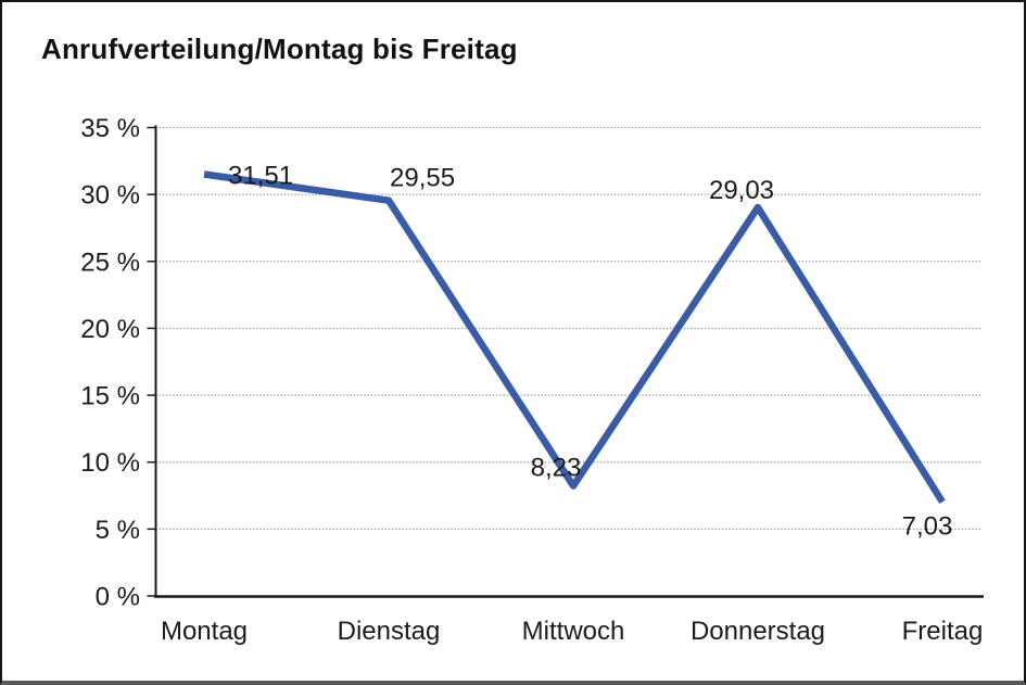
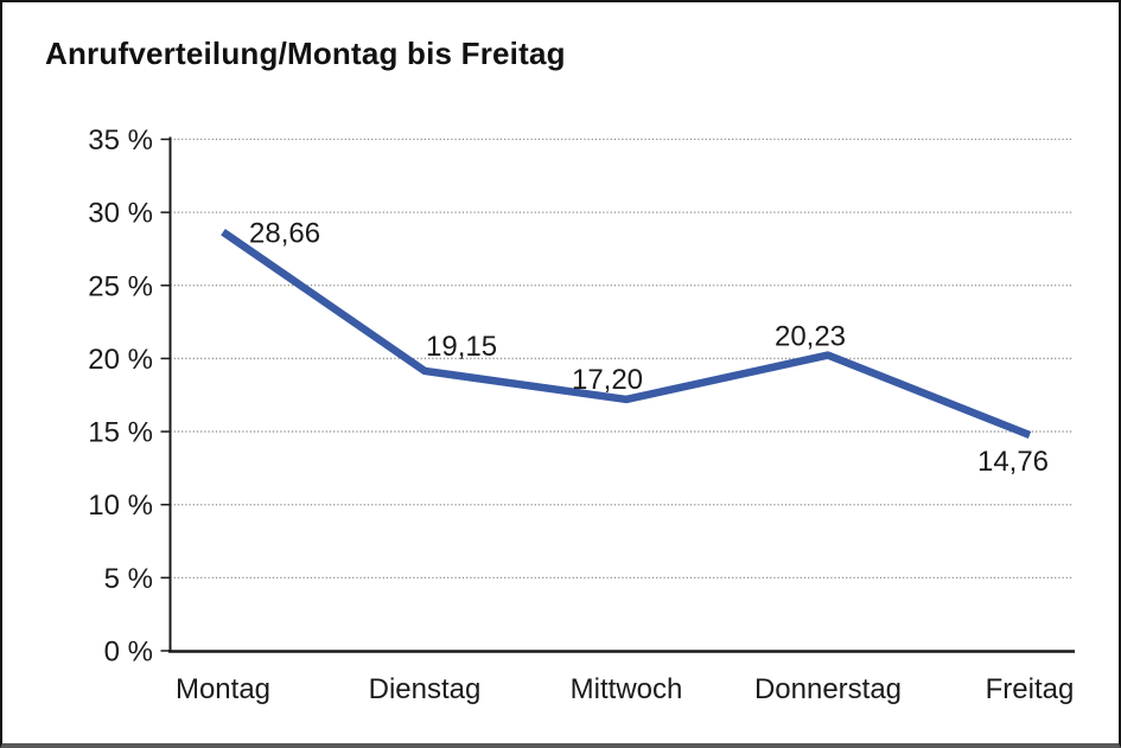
Montag: 31,51 -> 28,66
Dienstag: 29,55 -> 19,15
Mittwoch: 8,23 -> 17,20
Donnerstag: 29,03 -> 20,23
Freitag: 7,03 -> 14,76
